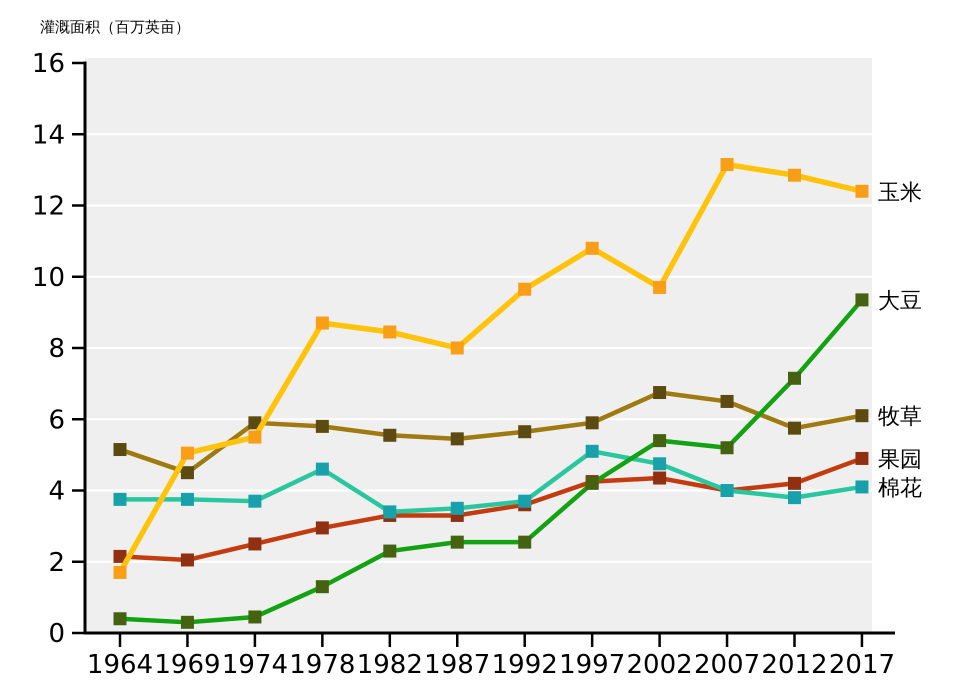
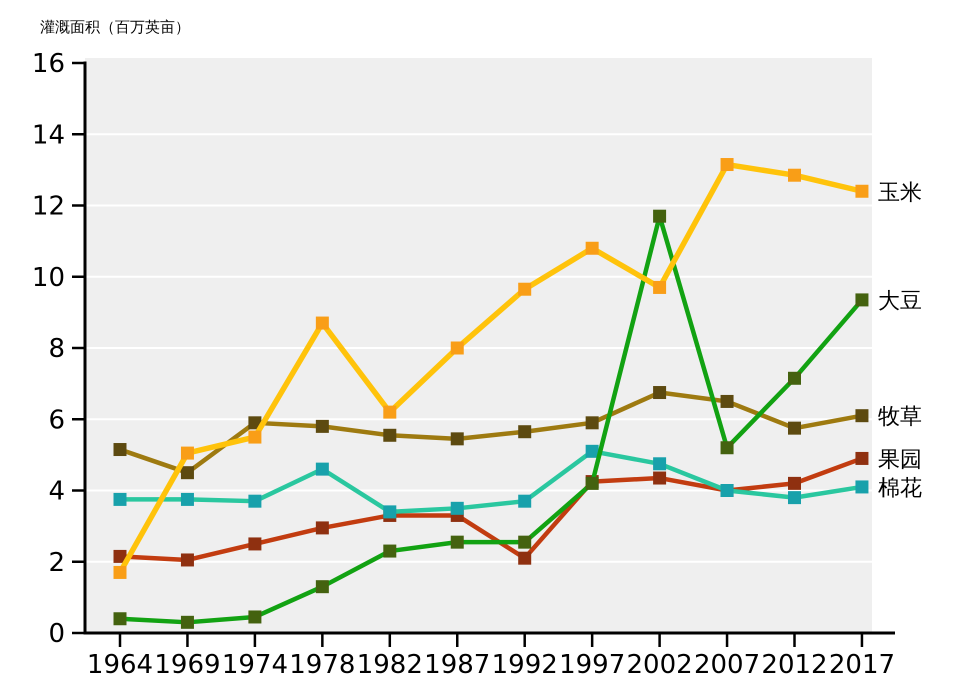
玉米/1982: 8.4 -> 6.2
果园/1992: 3.6 -> 2.1
大豆/2002: 5.4 -> 11.7
